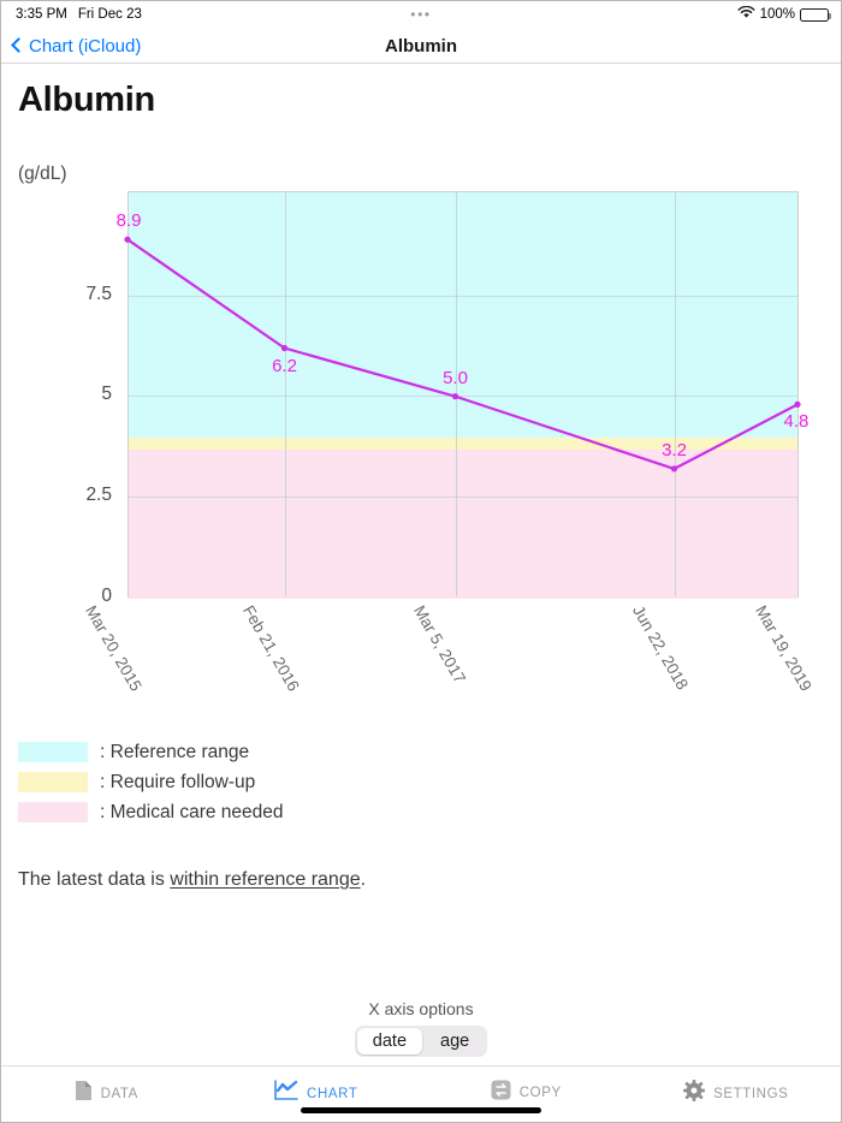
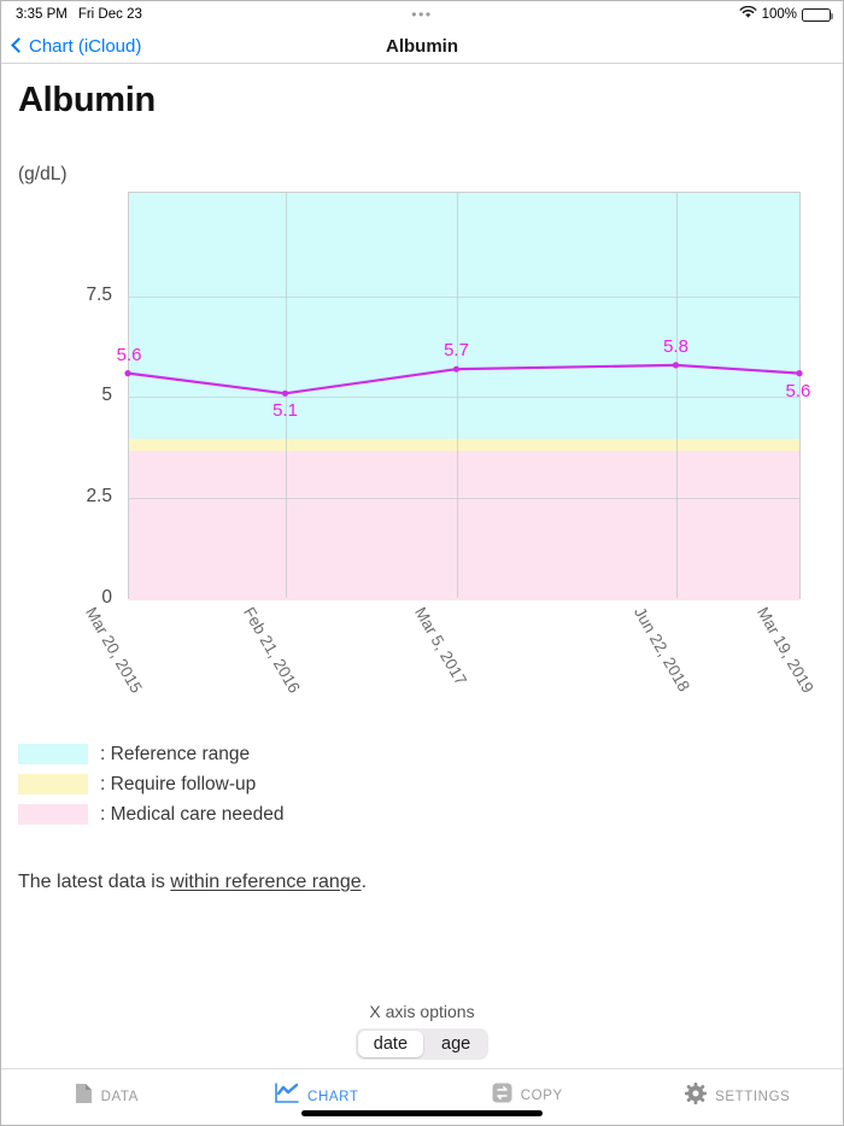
Mar 20, 2015: 8.9 -> 5.6
Feb 21, 2016: 6.2 -> 5.1
Mar 5, 2017: 5.0 -> 5.7
Jun 22, 2018: 3.2 -> 5.8
Mar 19, 2019: 4.8 -> 5.6
